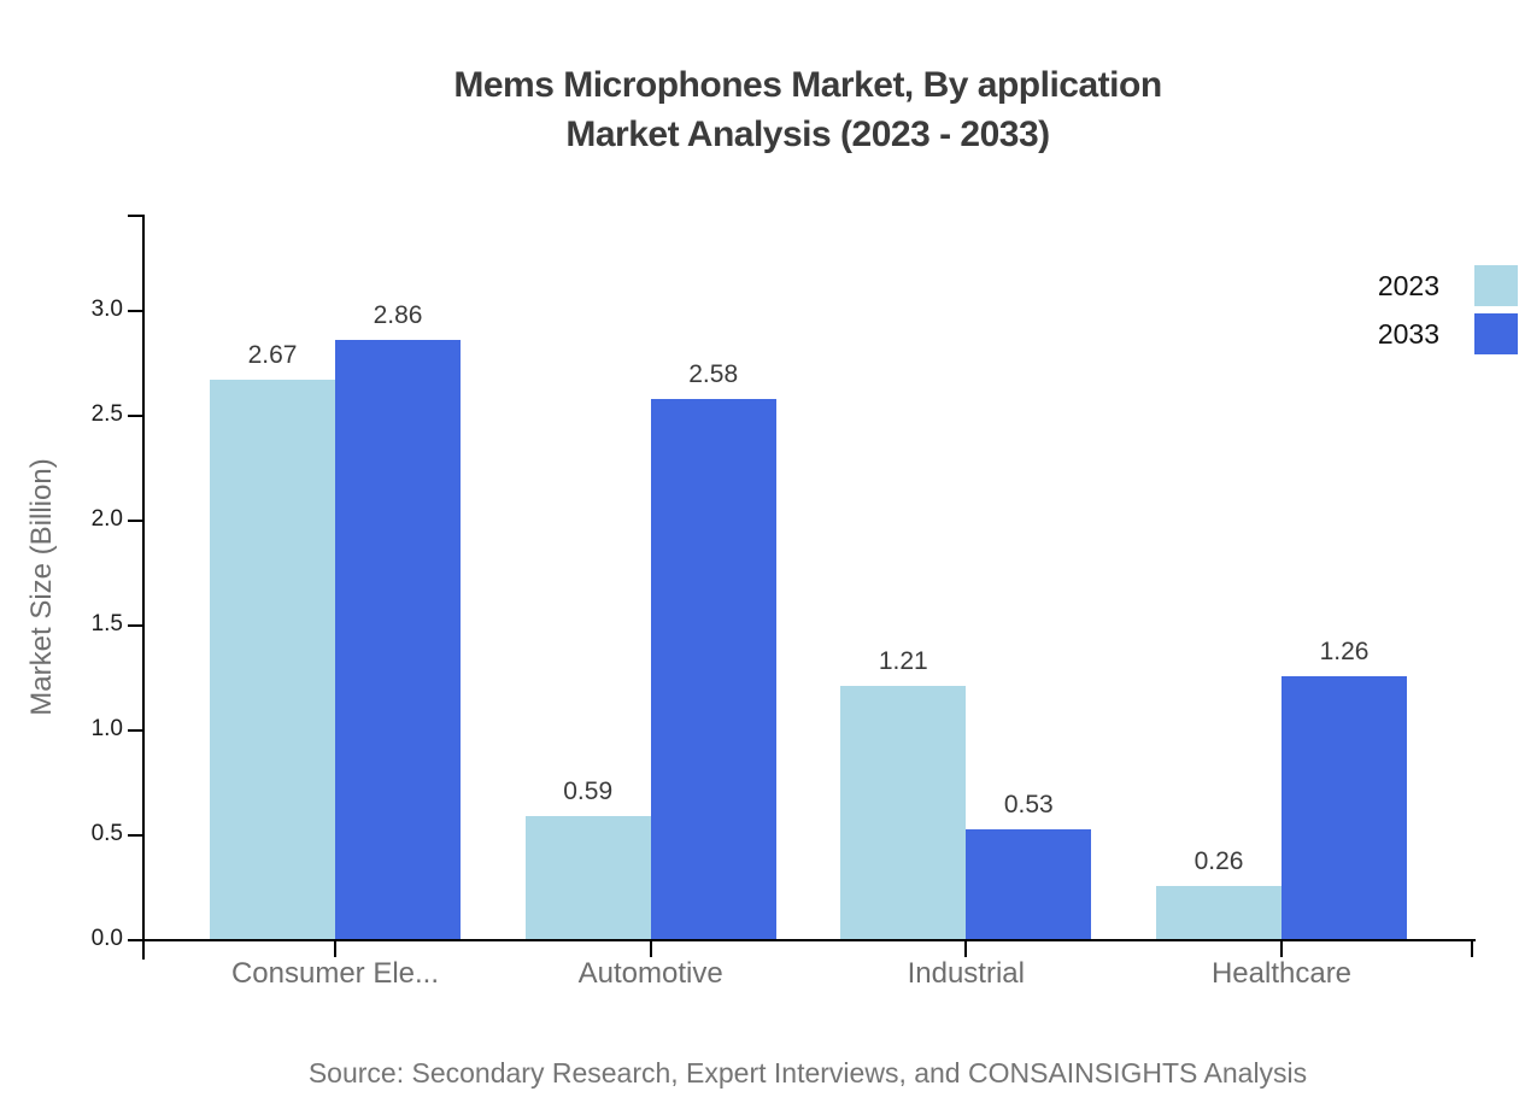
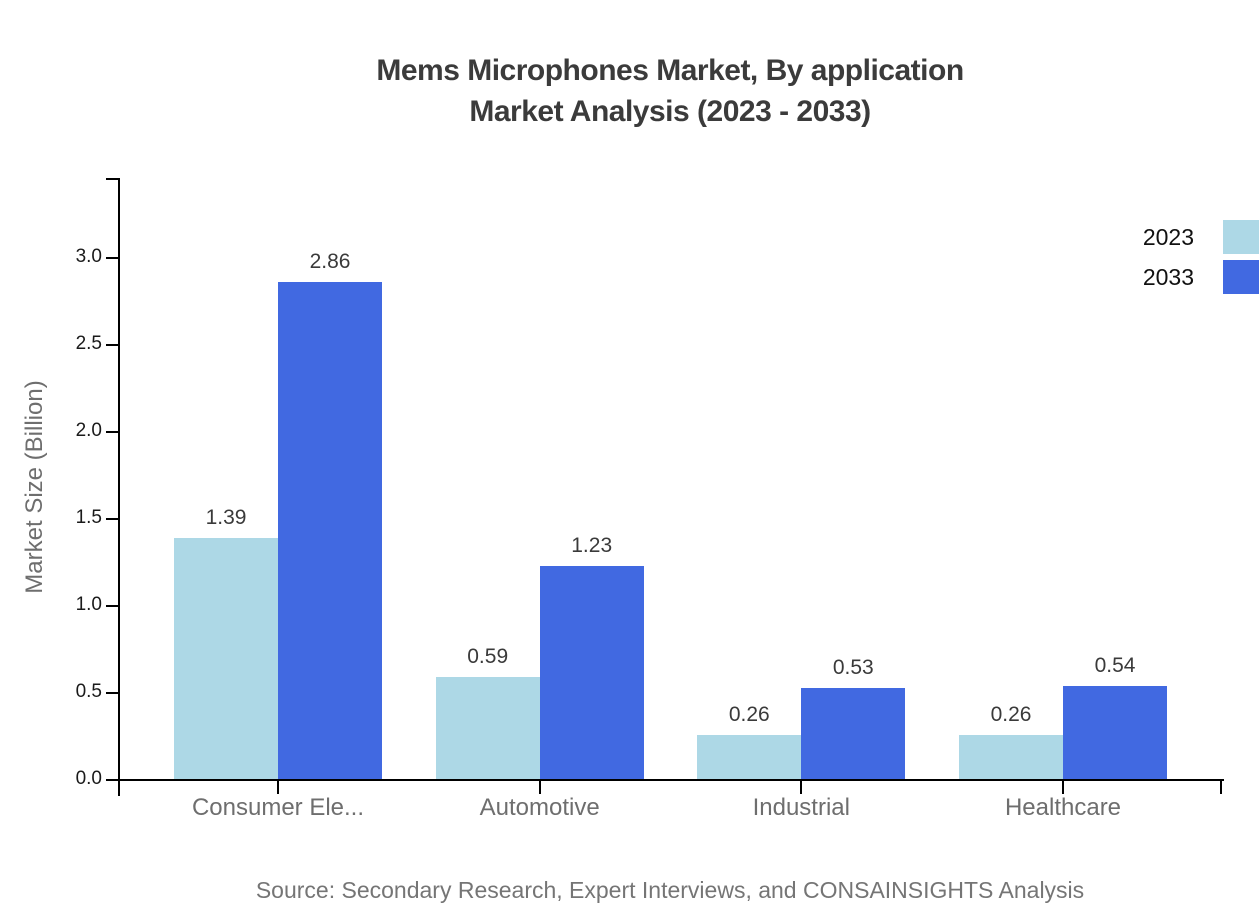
2023/Consumer Ele...: 2.67 -> 1.39
2033/Automotive: 2.58 -> 1.23
2023/Industrial: 1.21 -> 0.26
2033/Healthcare: 1.26 -> 0.54
